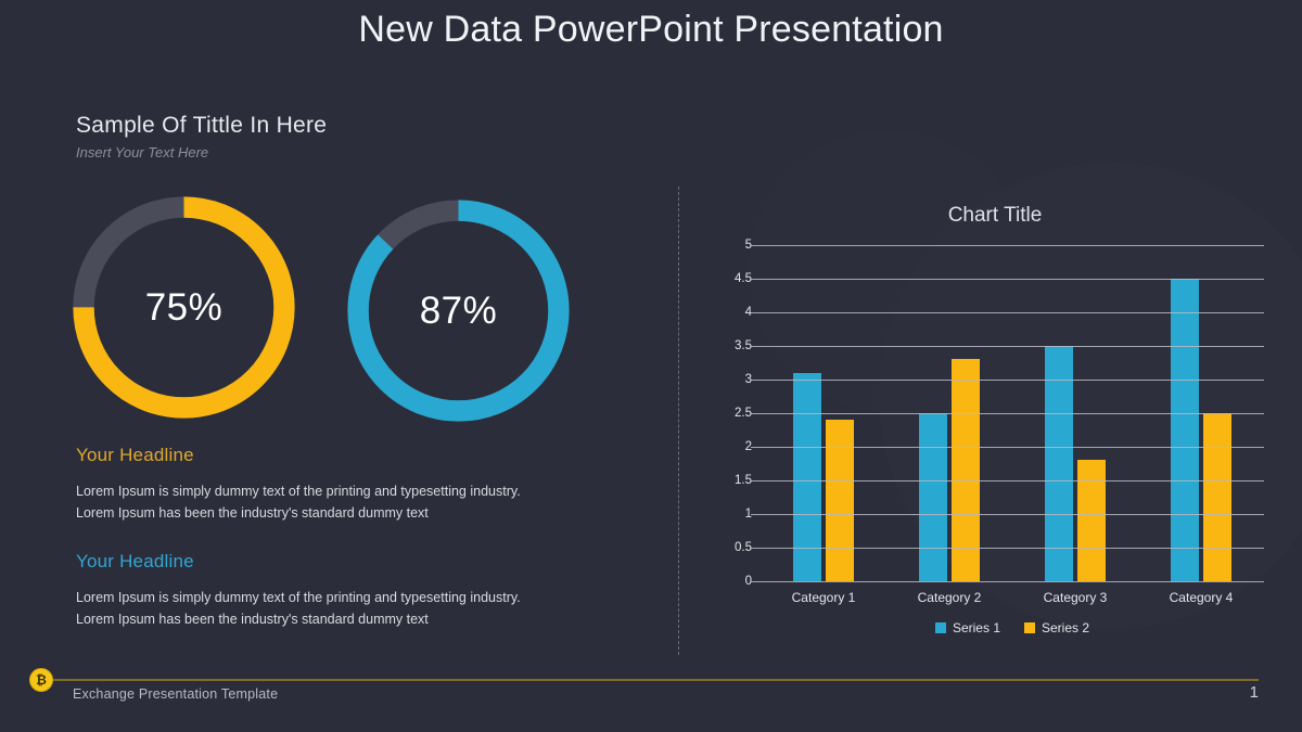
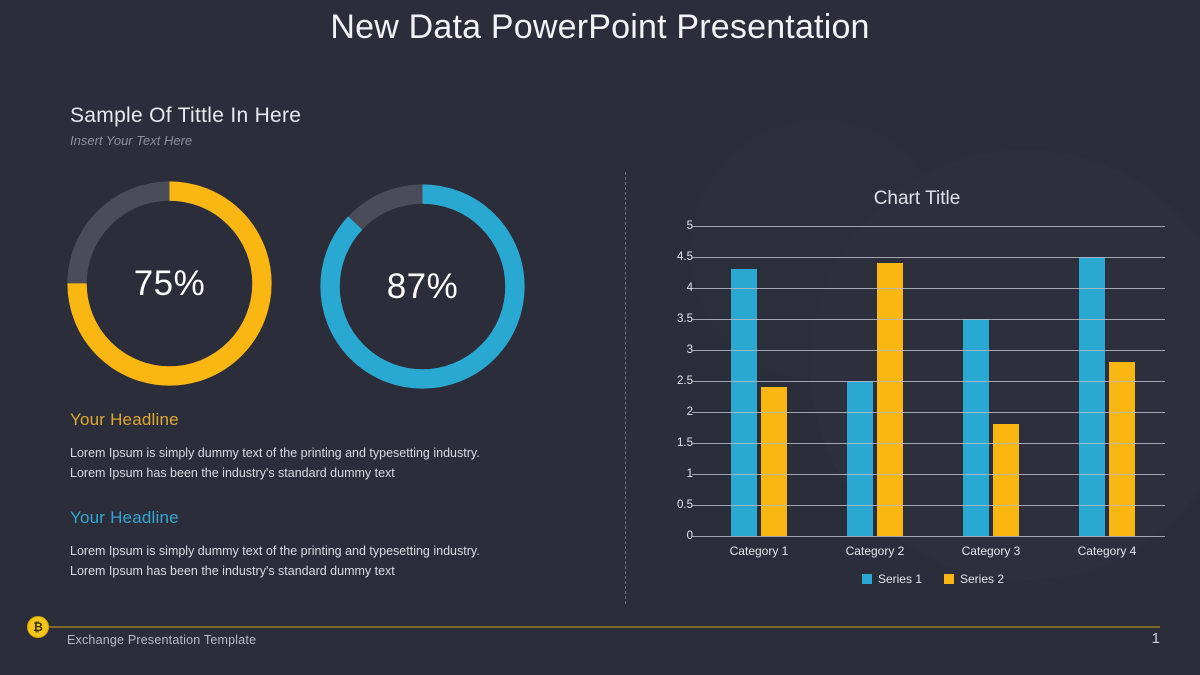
Series 1/Category 1: 3.1 -> 4.3
Series 2/Category 2: 3.3 -> 4.4
Series 2/Category 4: 2.5 -> 2.8
